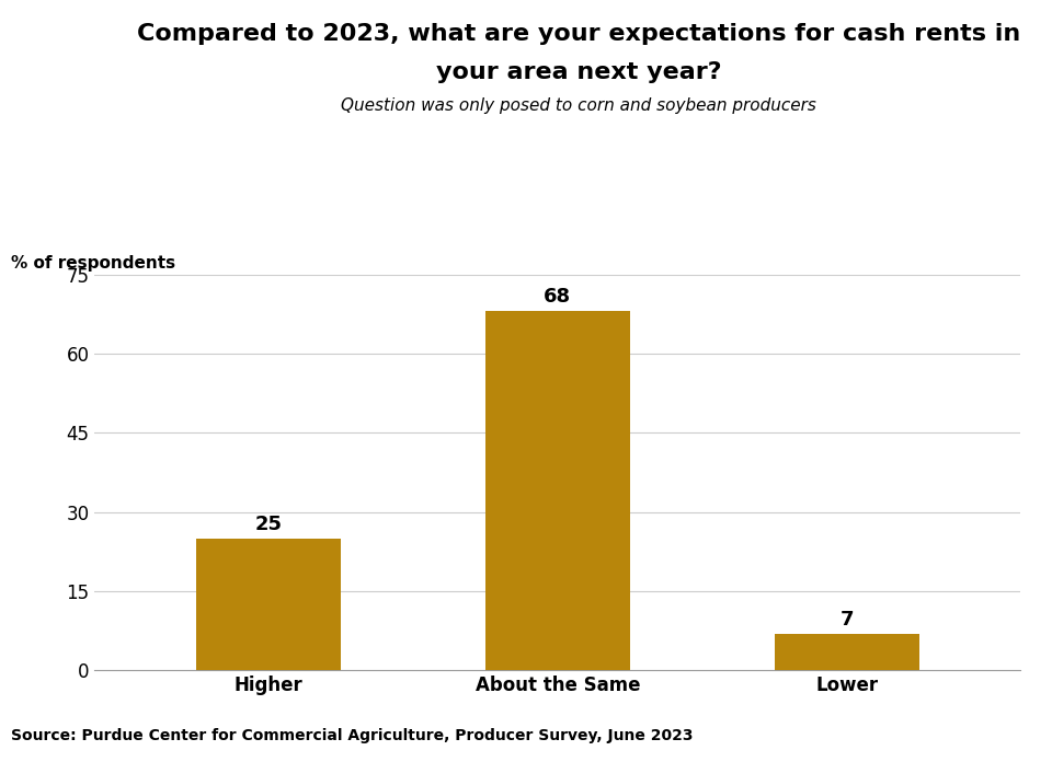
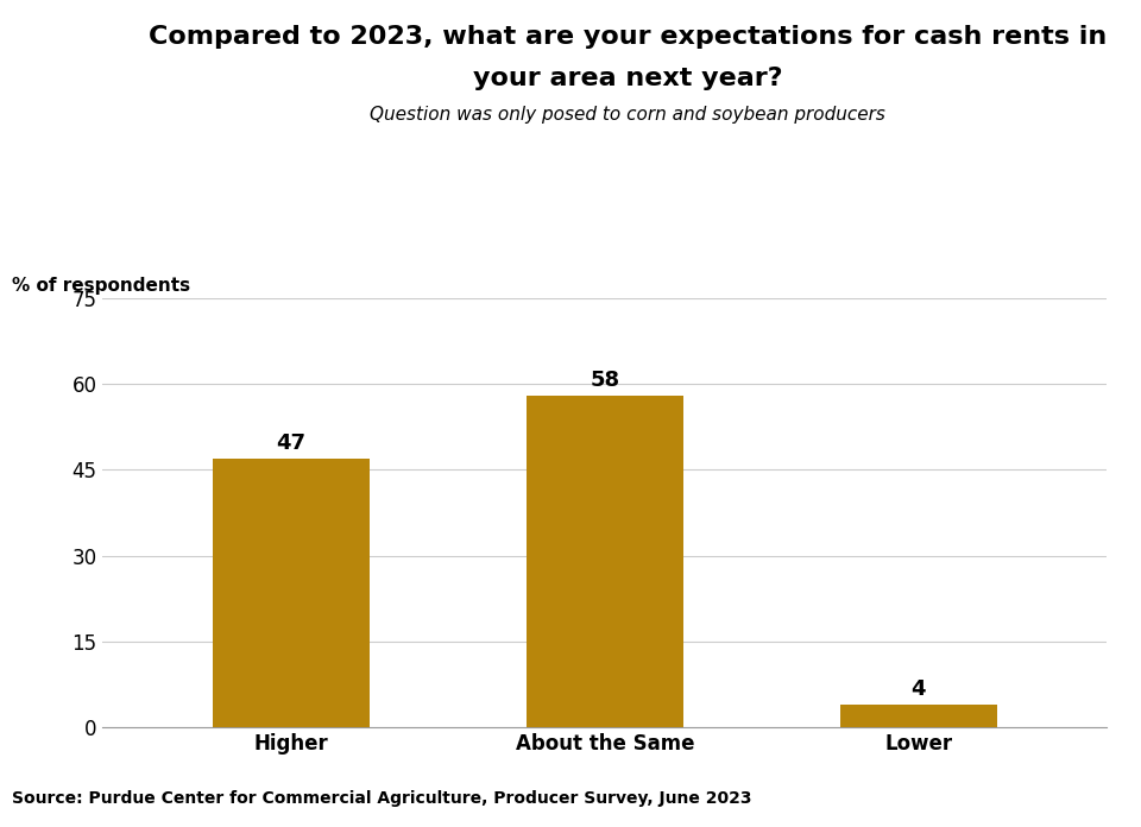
Higher: 25 -> 47
About the Same: 68 -> 58
Lower: 7 -> 4
